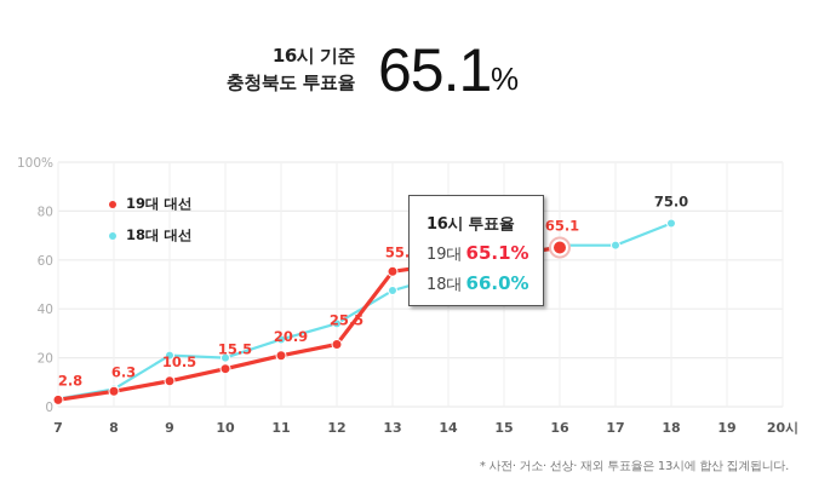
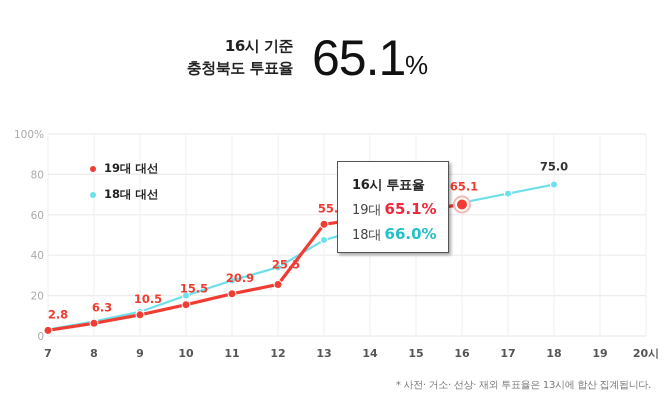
18대 대선/9: 21% -> 12%
18대 대선/17: 66% -> 70%
